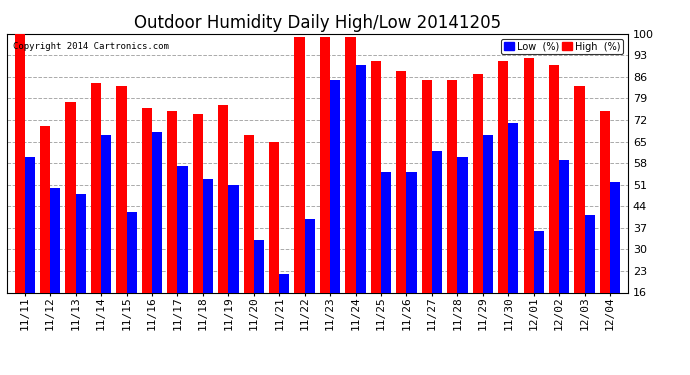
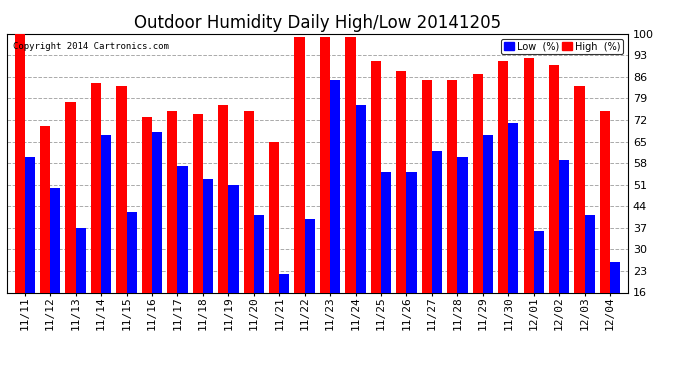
Low (%)/11/13: 48 -> 37
High (%)/11/16: 76 -> 73
High (%)/11/20: 67 -> 75
Low (%)/11/20: 33 -> 41
Low (%)/11/24: 90 -> 77
Low (%)/12/04: 52 -> 26
